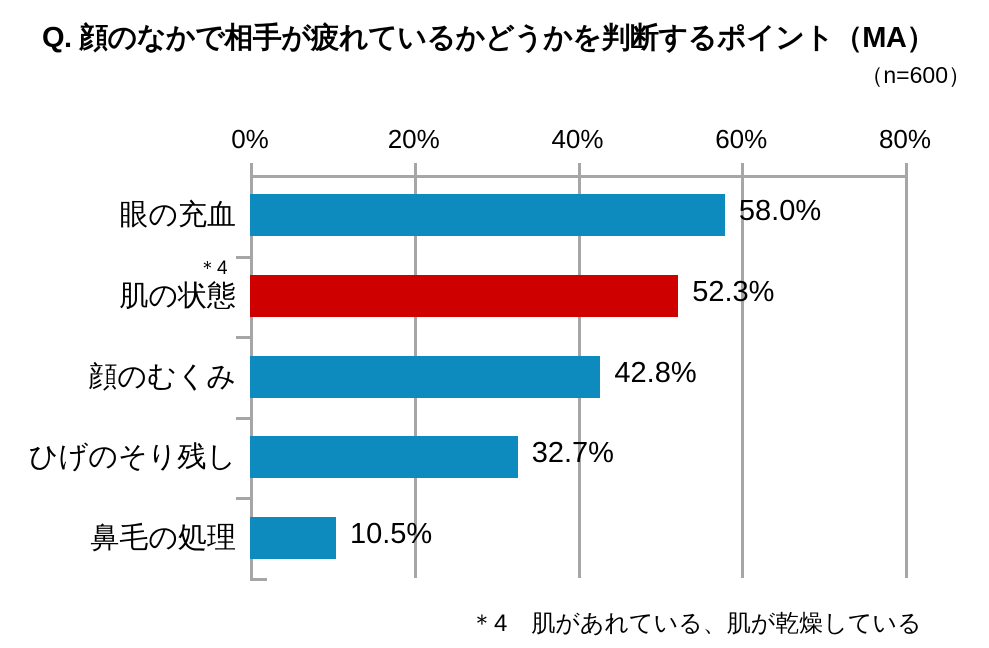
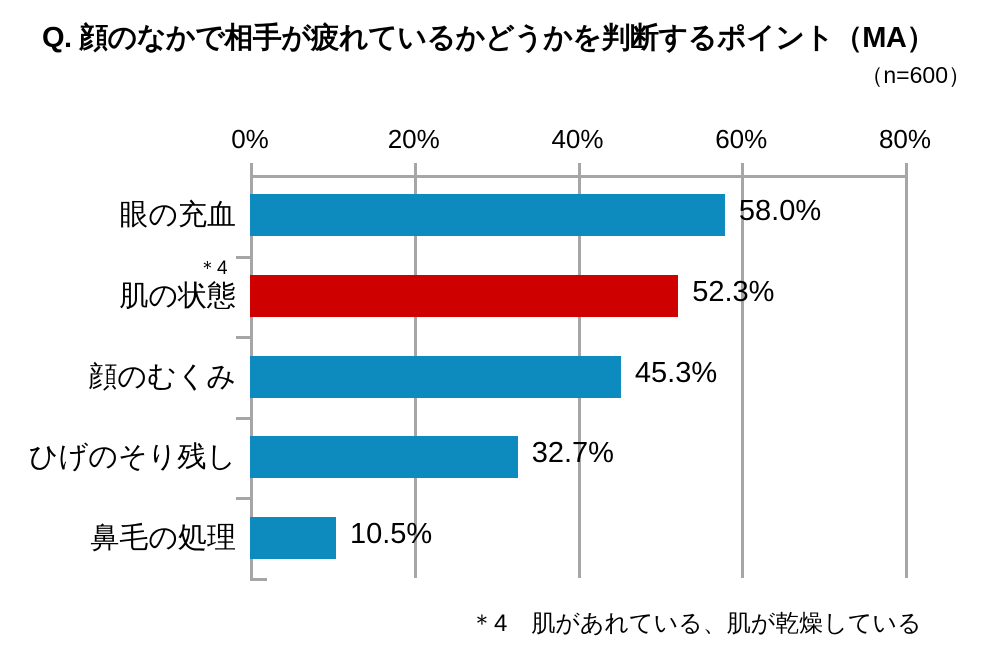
顔のむくみ: 42.8% -> 45.3%
